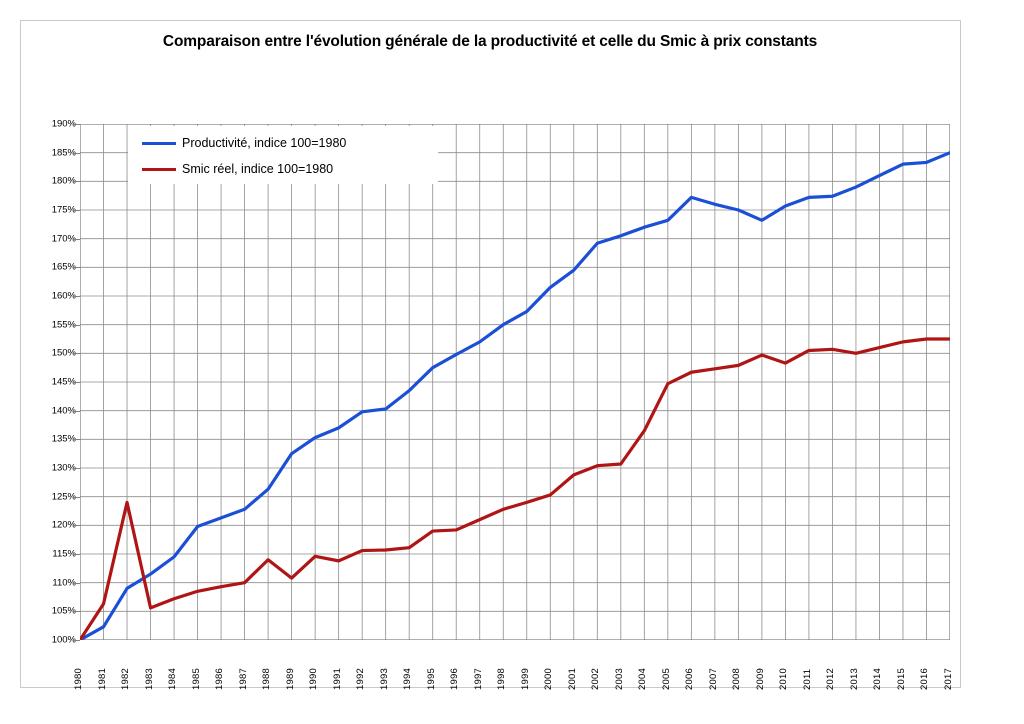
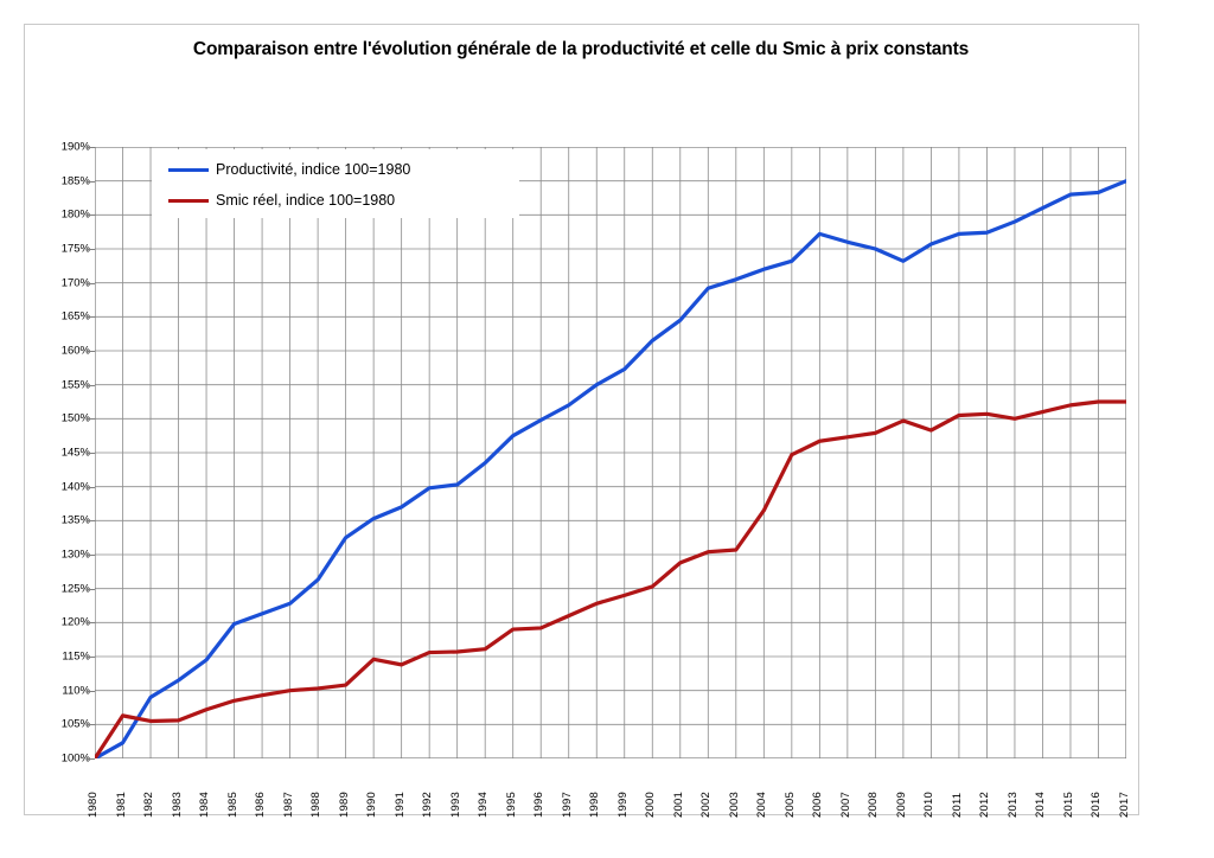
Smic réel, indice 100=1980/1982: 124% -> 106%
Smic réel, indice 100=1980/1988: 114% -> 110%
